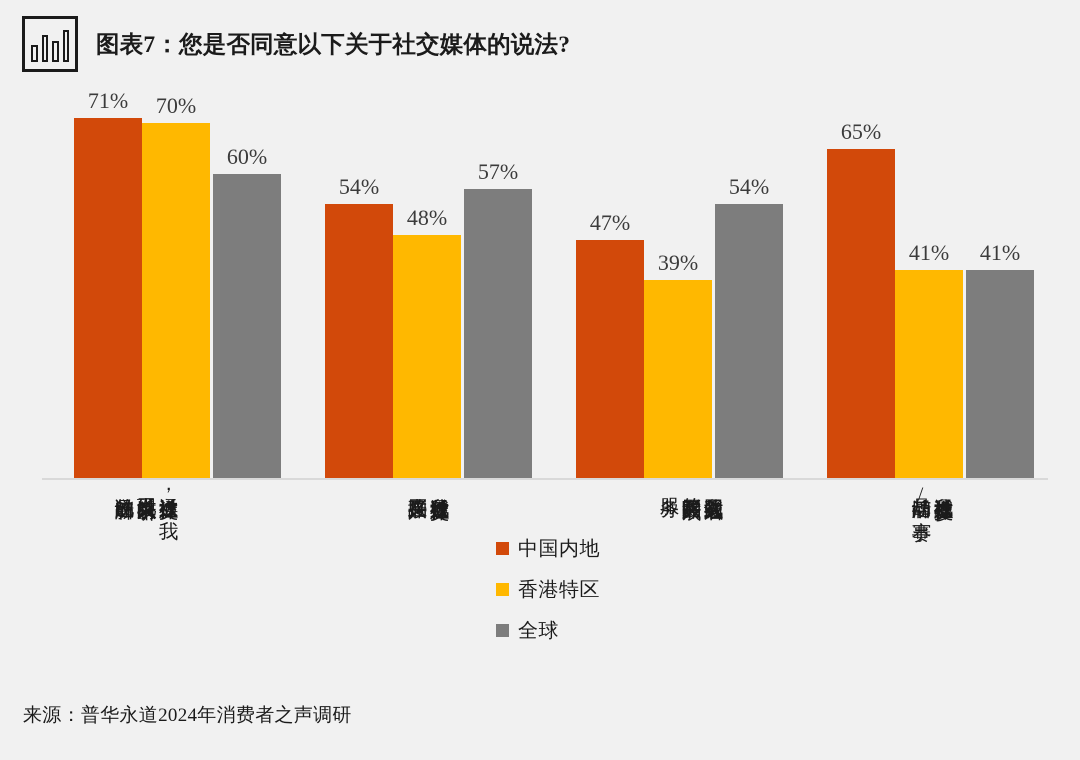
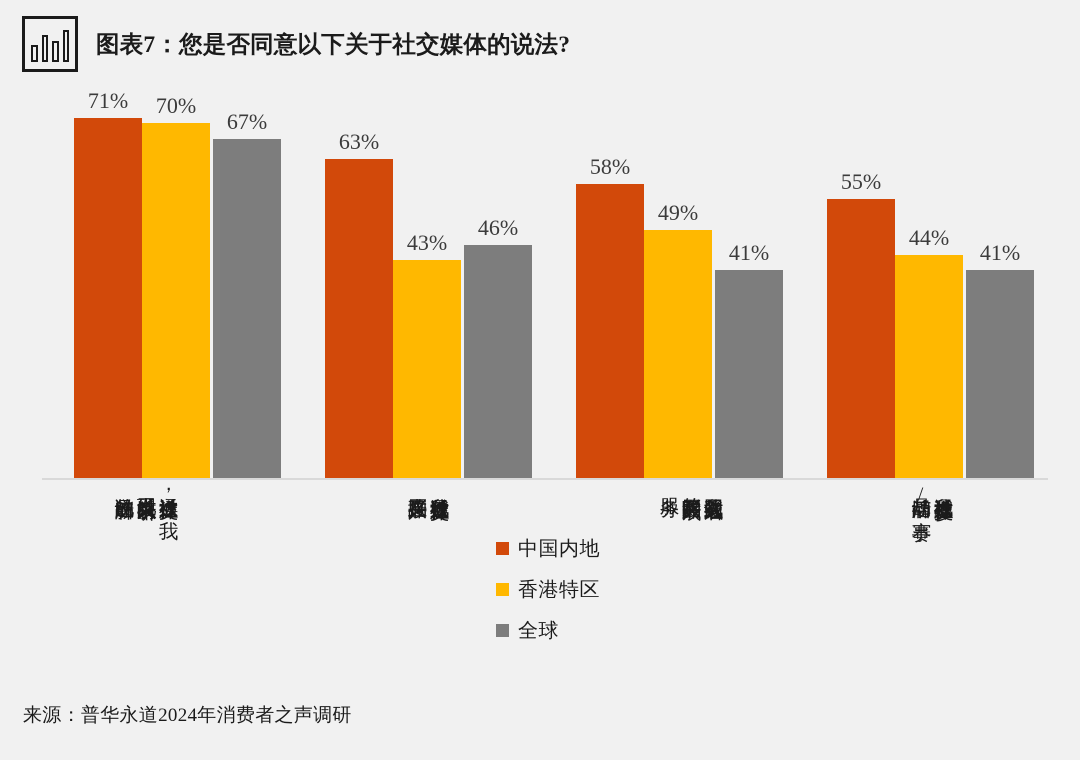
全球/通过社交媒体，我发现了以前从未听说过的新品牌: 60% -> 67%
中国内地/我曾通过社交媒体直接购买产品: 54% -> 63%
香港特区/我曾通过社交媒体直接购买产品: 48% -> 43%
全球/我曾通过社交媒体直接购买产品: 57% -> 46%
中国内地/我曾受网红或名人的影响购买产品或服务: 47% -> 58%
香港特区/我曾受网红或名人的影响购买产品或服务: 39% -> 49%
全球/我曾受网红或名人的影响购买产品或服务: 54% -> 41%
中国内地/我通过社交媒体参与品牌活动/赛事: 65% -> 55%
香港特区/我通过社交媒体参与品牌活动/赛事: 41% -> 44%
